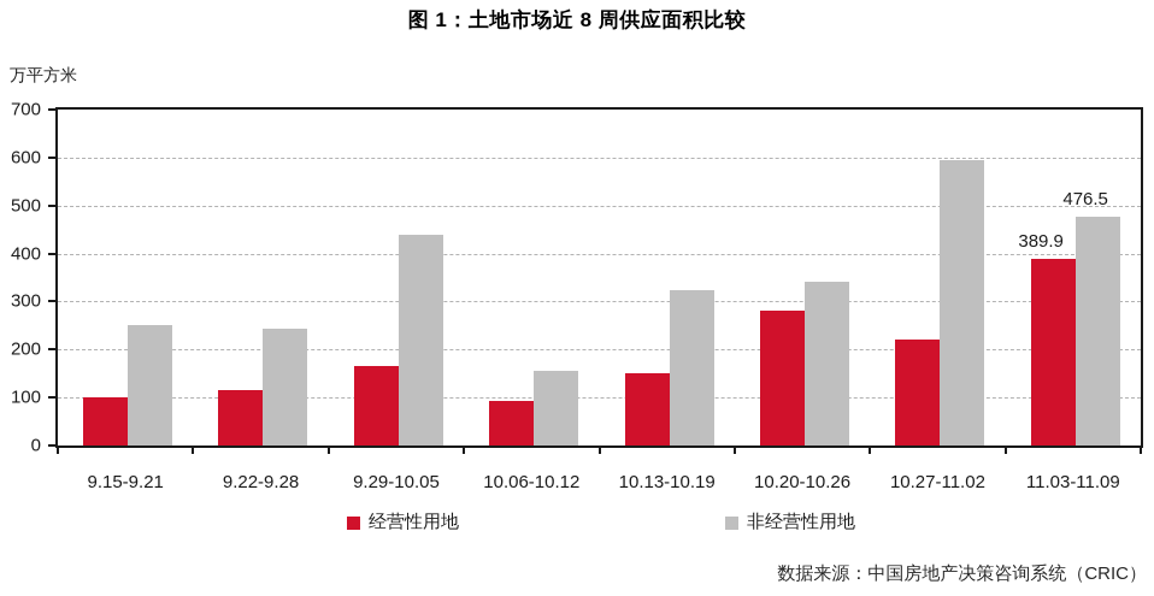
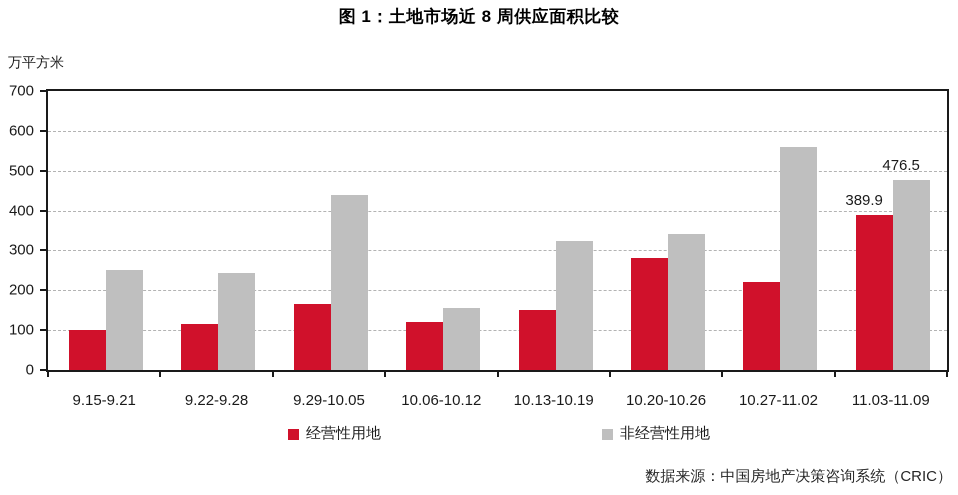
经营性用地/10.06-10.12: 90 -> 120
非经营性用地/10.27-11.02: 600 -> 560
